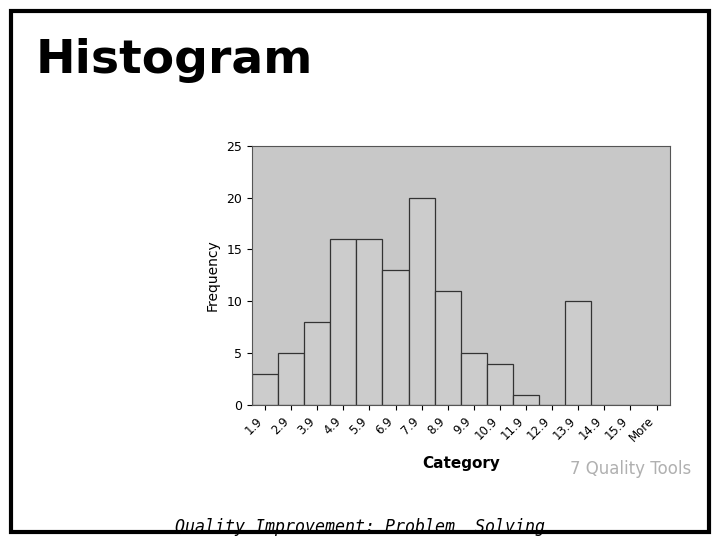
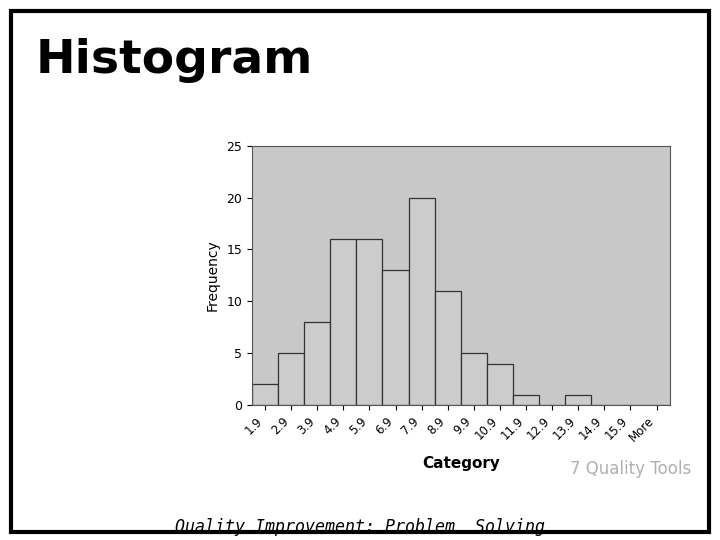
1.9: 3 -> 2
13.9: 10 -> 1
